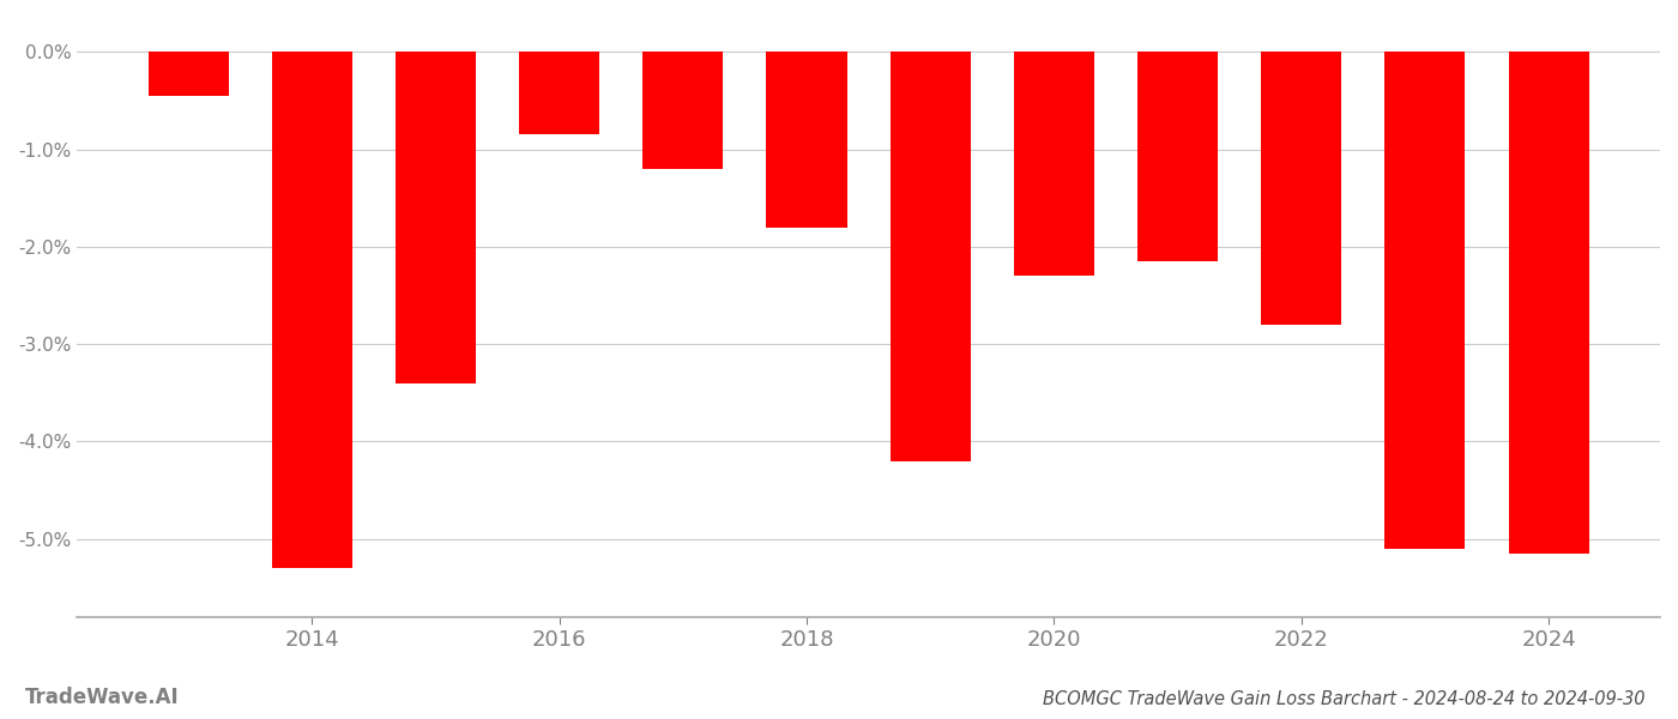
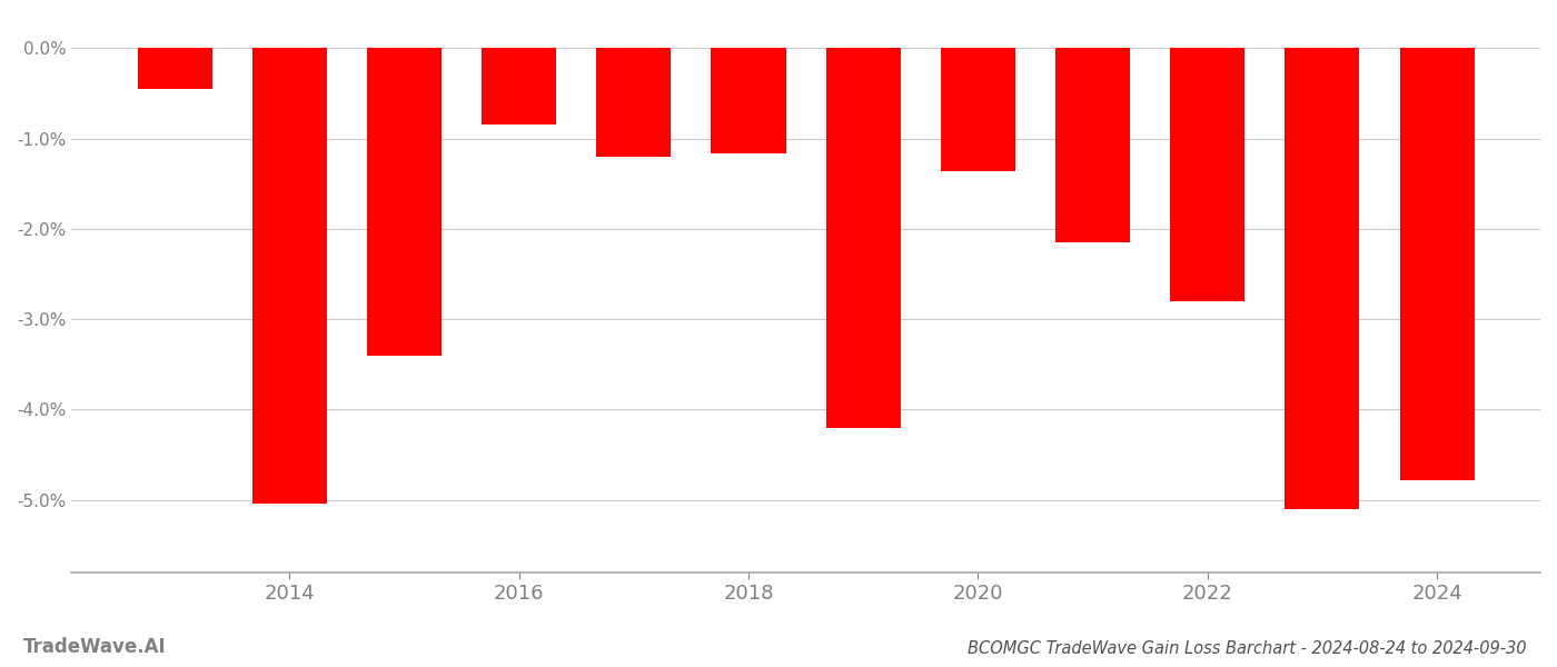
2014: -5.30% -> -5.04%
2018: -1.80% -> -1.16%
2020: -2.30% -> -1.36%
2024: -5.15% -> -4.78%
